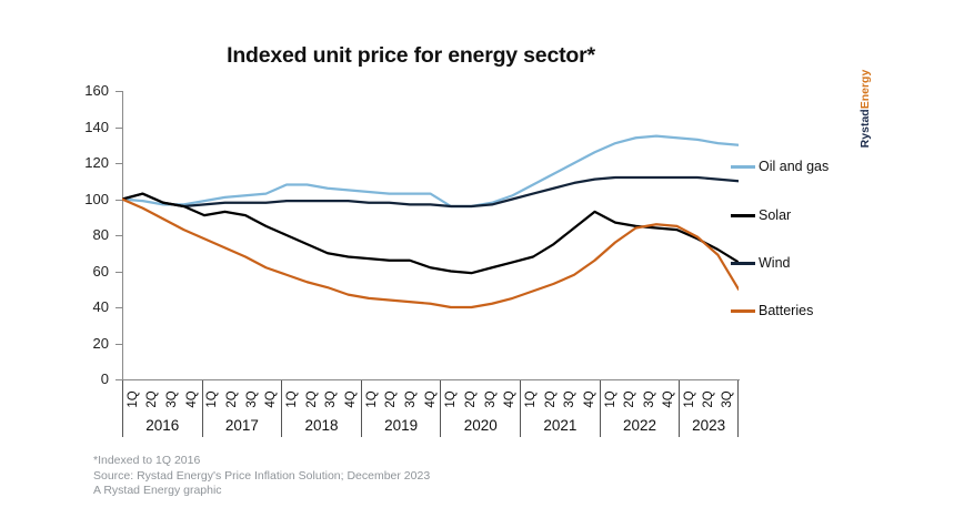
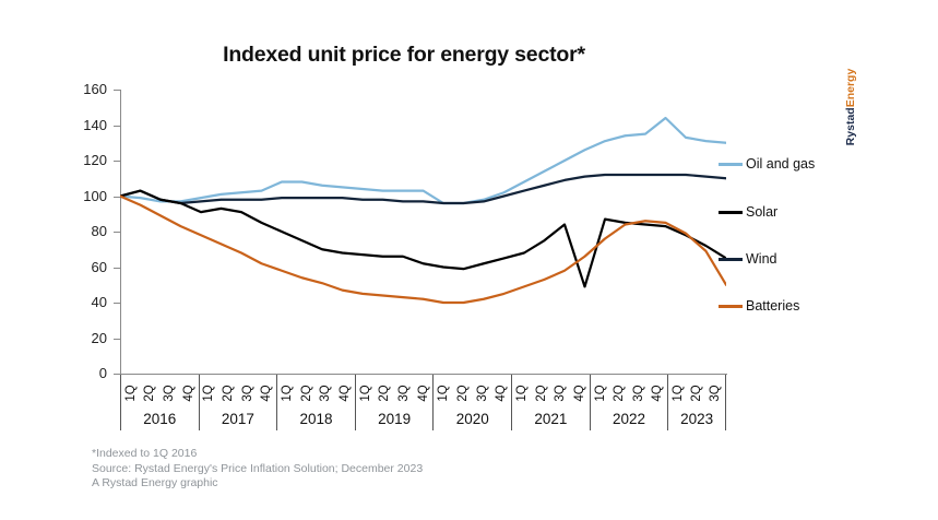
Solar/4Q 2021: 93 -> 49
Oil and gas/4Q 2022: 134 -> 144
